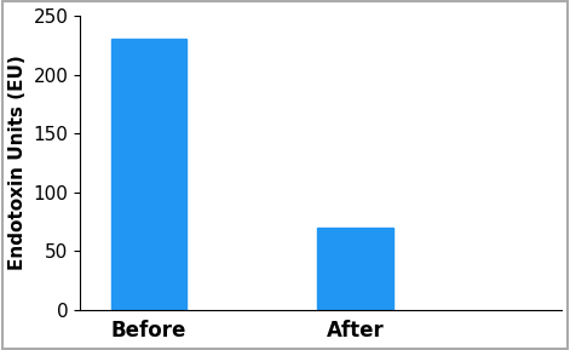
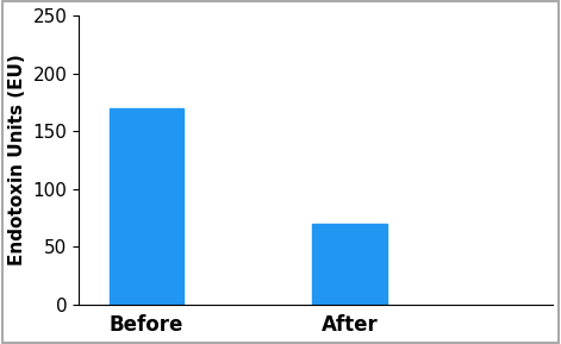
Before: 230 -> 170
